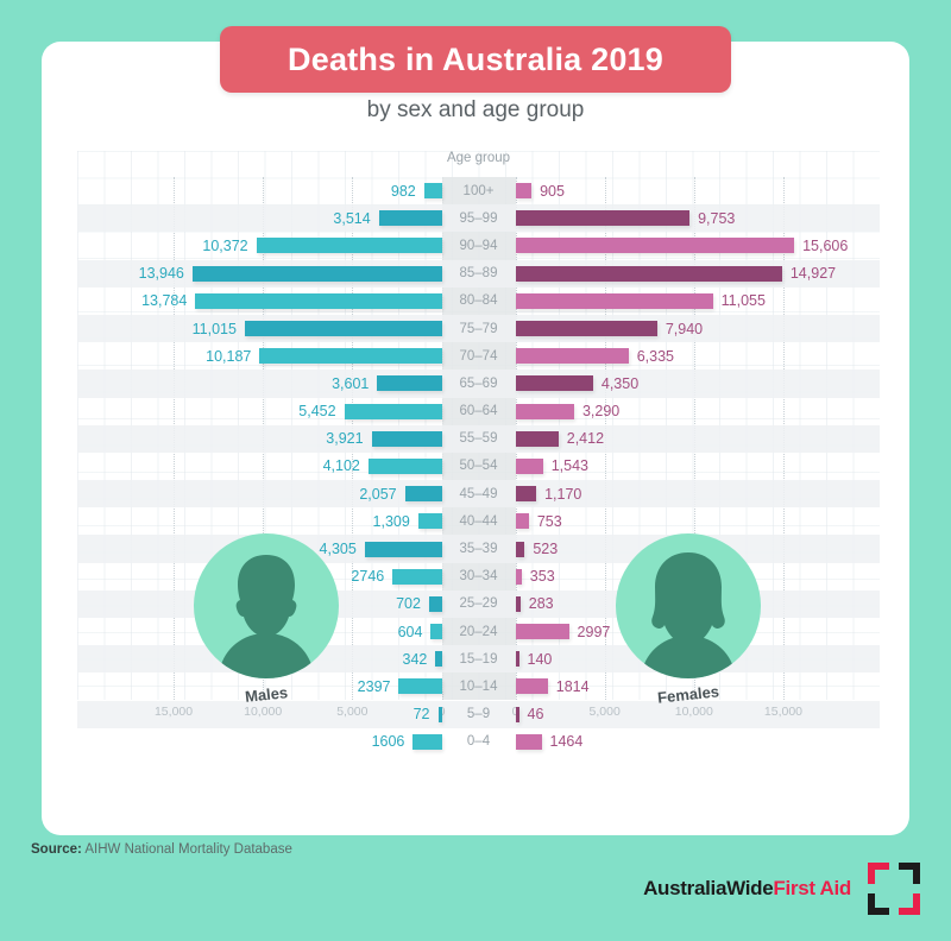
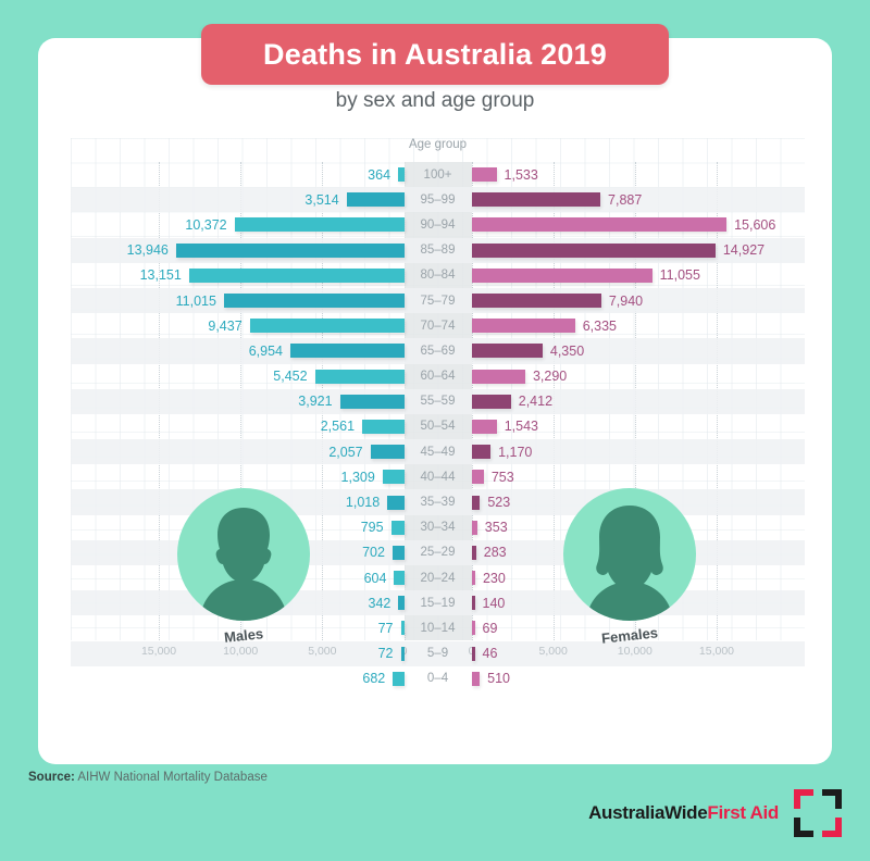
Males/100+: 982 -> 364
Females/100+: 905 -> 1,533
Females/95–99: 9,753 -> 7,887
Males/80–84: 13,784 -> 13,151
Males/70–74: 10,187 -> 9,437
Males/65–69: 3,601 -> 6,954
Males/50–54: 4,102 -> 2,561
Males/35–39: 4,305 -> 1,018
Males/30–34: 2746 -> 795
Females/20–24: 2997 -> 230
Males/10–14: 2397 -> 77
Females/10–14: 1814 -> 69
Males/0–4: 1606 -> 682
Females/0–4: 1464 -> 510
